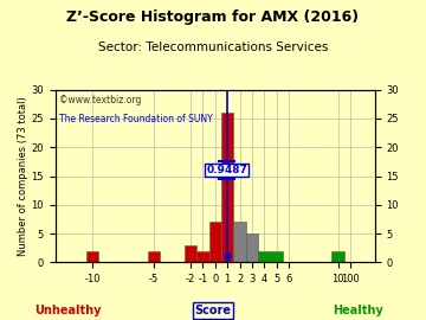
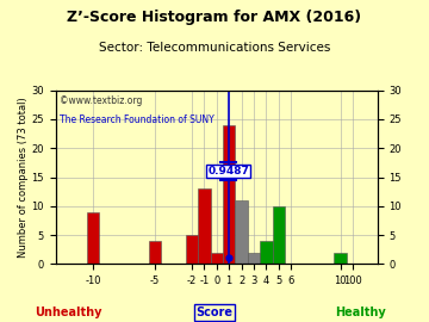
-10: 2 -> 9
-5: 2 -> 4
-2: 3 -> 5
-1: 2 -> 13
0: 7 -> 2
1: 26 -> 24
2: 7 -> 11
3: 5 -> 2
4: 2 -> 4
5: 2 -> 10
